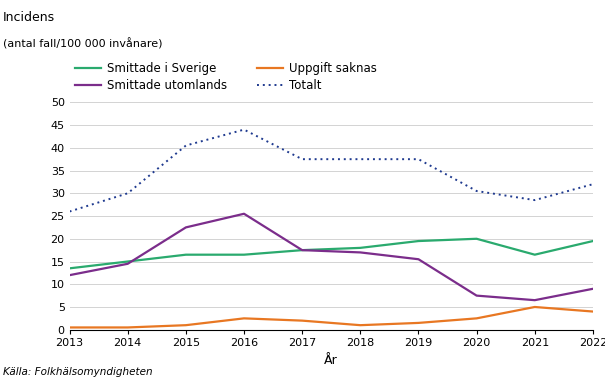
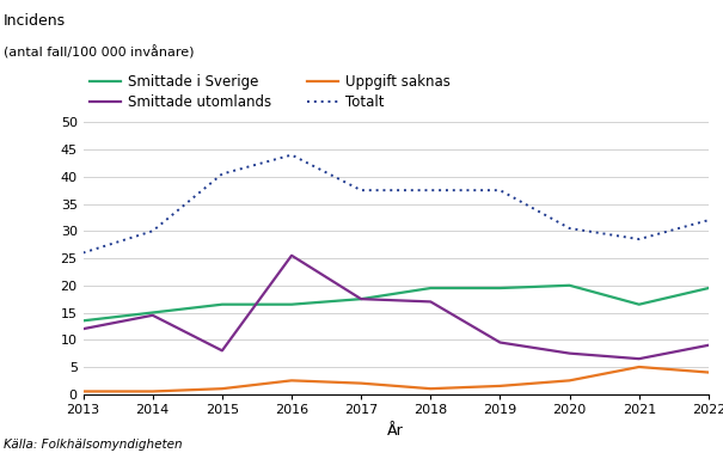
Smittade utomlands/2015: 22.5 -> 8.0
Smittade i Sverige/2018: 18.0 -> 19.5
Smittade utomlands/2019: 15.5 -> 9.5
